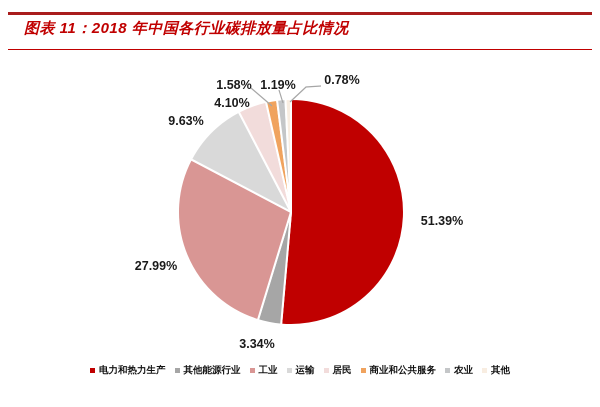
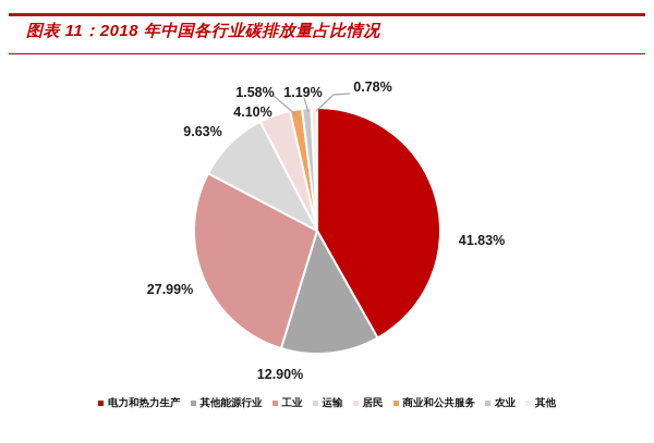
电力和热力生产: 51.39% -> 41.83%
其他能源行业: 3.34% -> 12.90%
